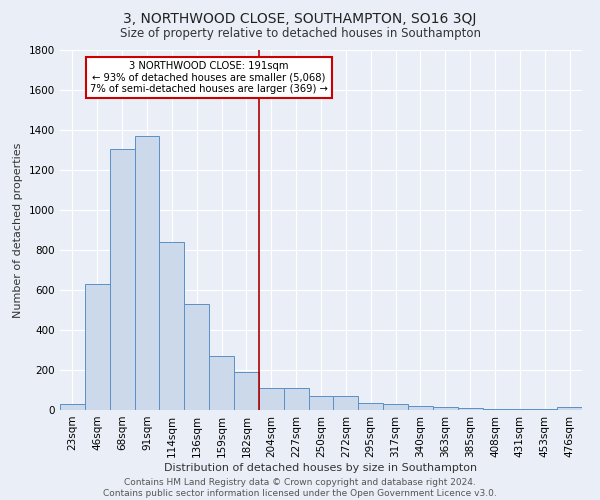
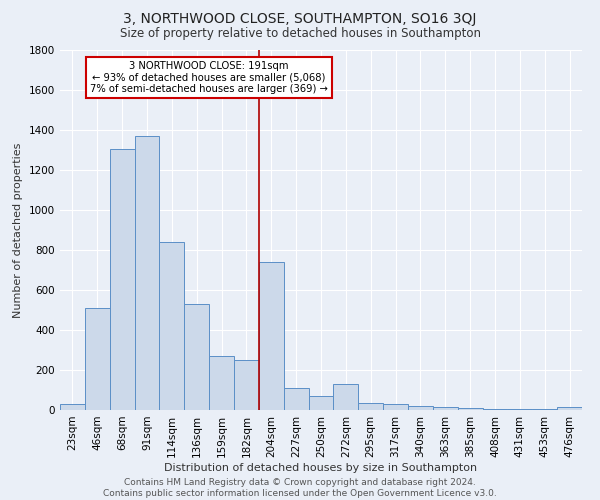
46sqm: 630 -> 510
182sqm: 190 -> 250
204sqm: 110 -> 740
272sqm: 70 -> 130
